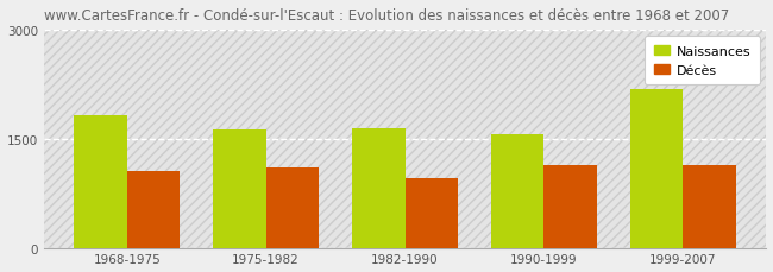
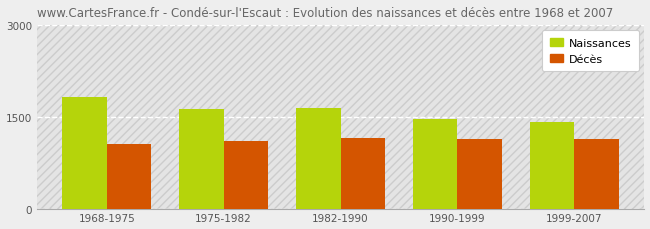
Décès/1982-1990: 960 -> 1150
Naissances/1990-1999: 1560 -> 1460
Naissances/1999-2007: 2180 -> 1410
